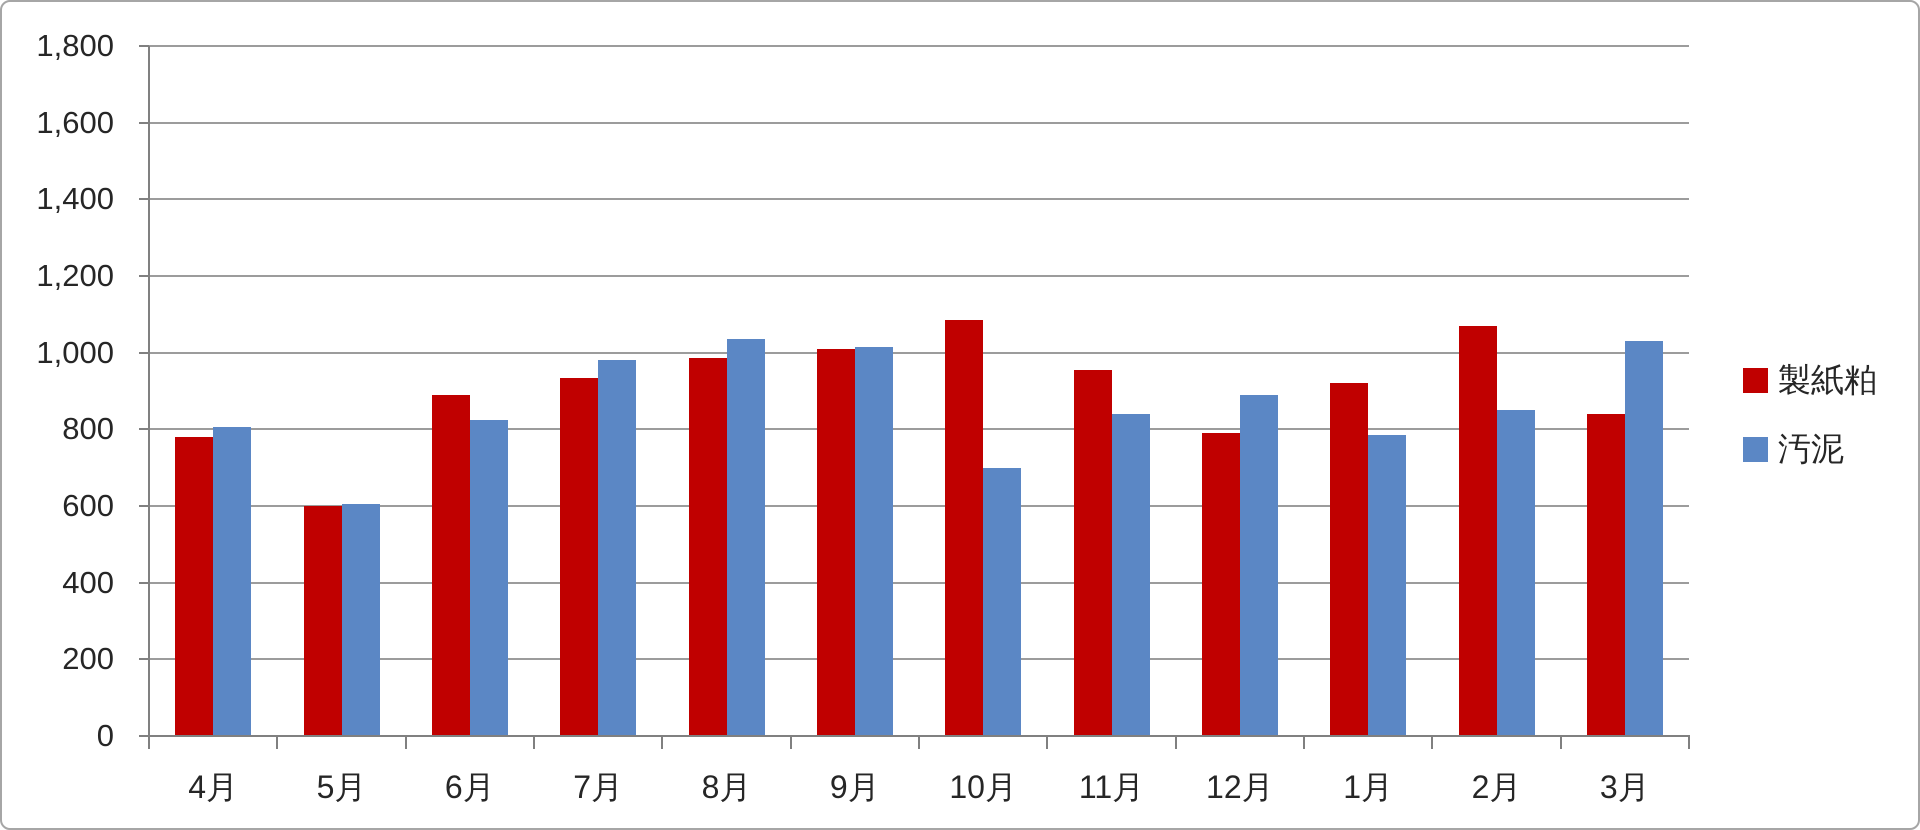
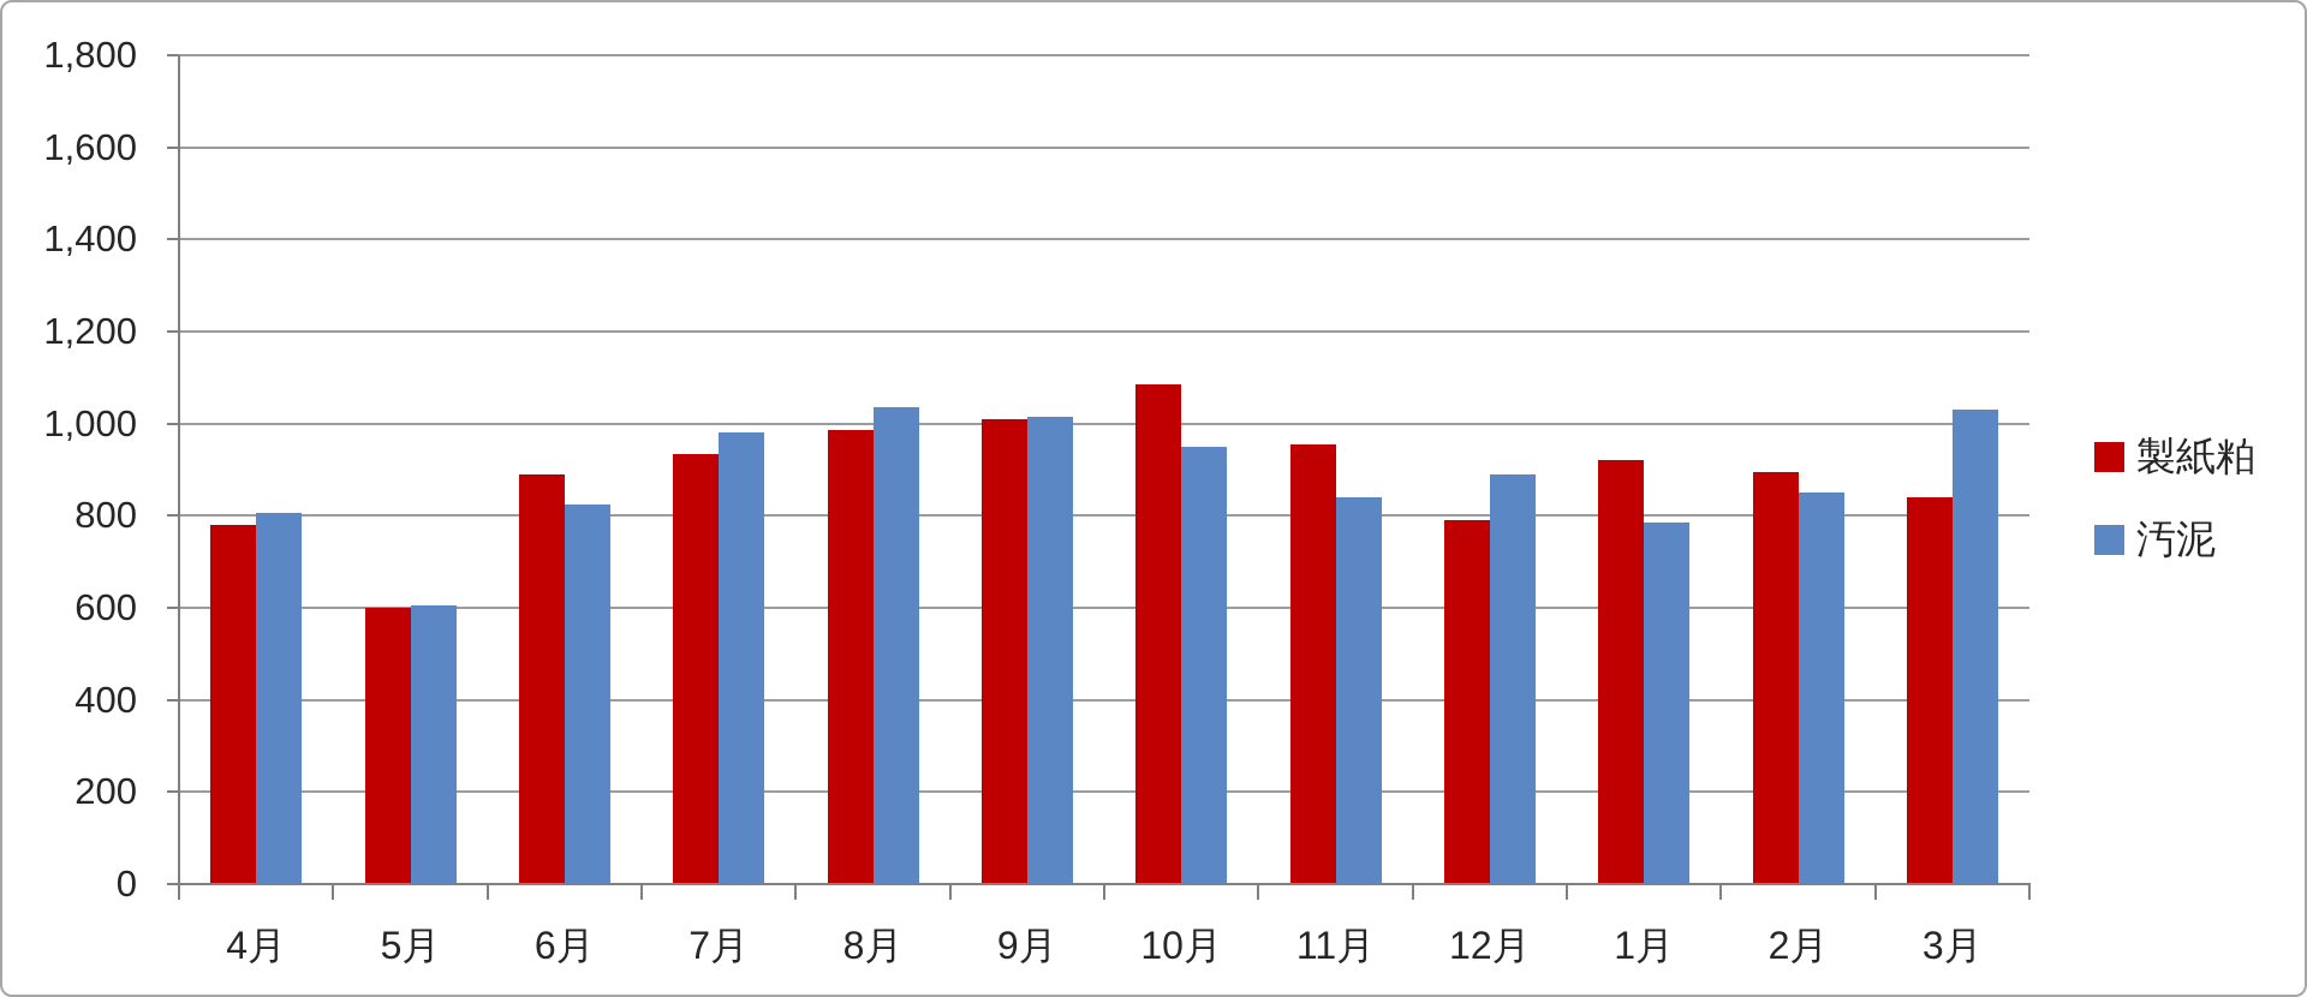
汚泥/10月: 700 -> 950
製紙粕/2月: 1070 -> 900
